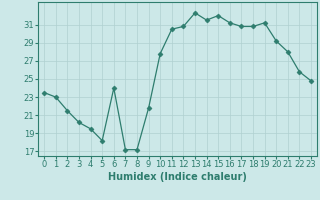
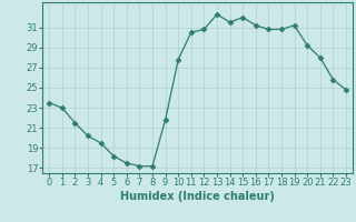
6: 24.0 -> 17.5
